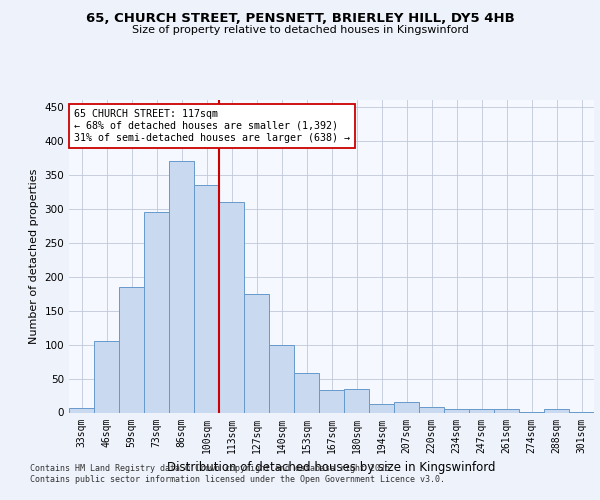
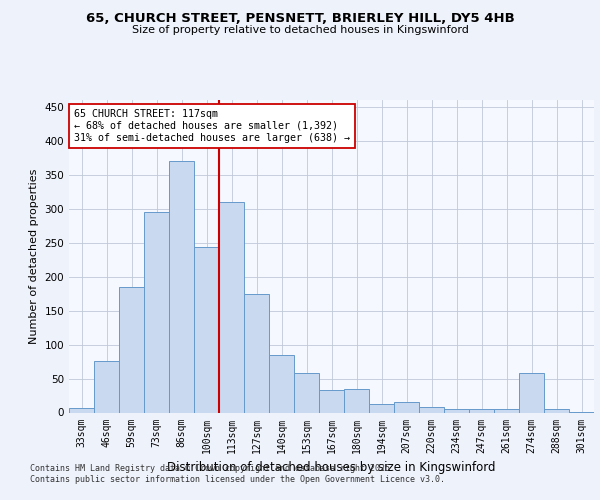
46sqm: 105 -> 76
100sqm: 335 -> 244
140sqm: 100 -> 84
274sqm: 1 -> 58
